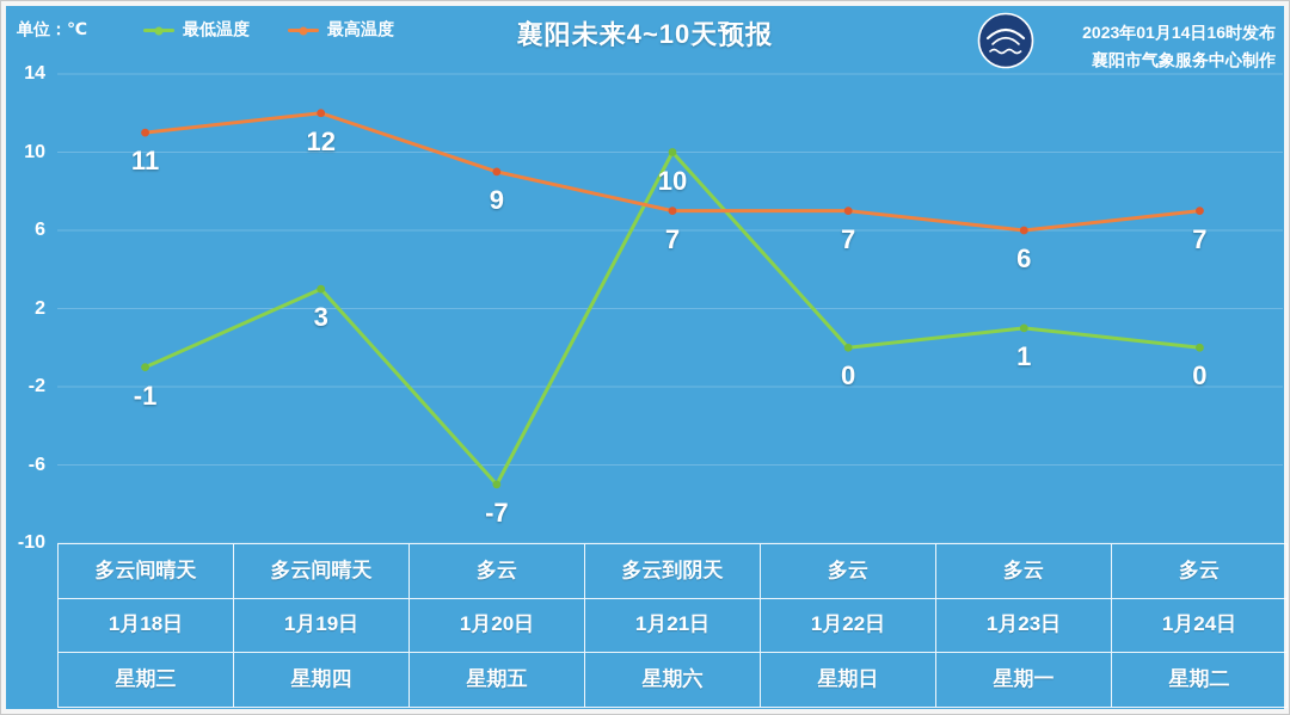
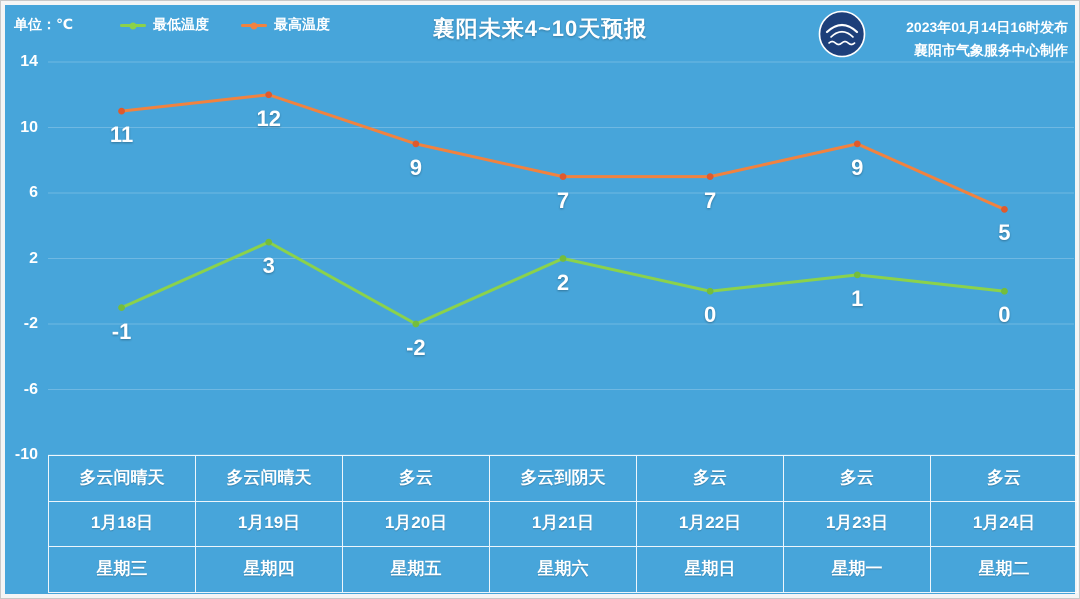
最低温度/1月20日: -7 -> -2
最低温度/1月21日: 10 -> 2
最高温度/1月23日: 6 -> 9
最高温度/1月24日: 7 -> 5
